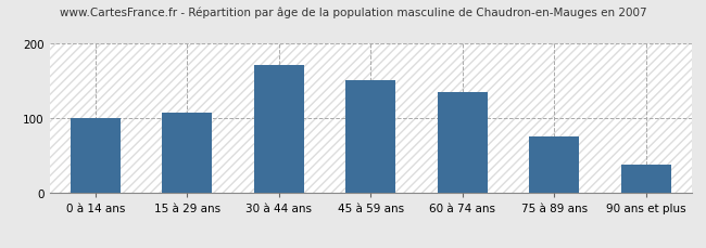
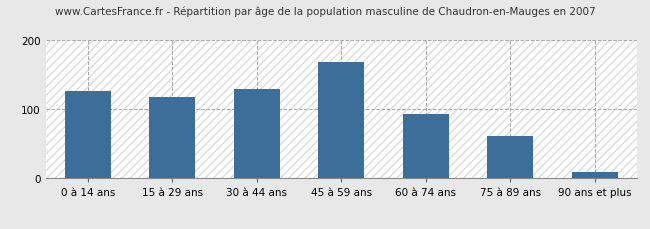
0 à 14 ans: 100 -> 127
15 à 29 ans: 108 -> 118
30 à 44 ans: 172 -> 130
45 à 59 ans: 152 -> 168
60 à 74 ans: 136 -> 94
75 à 89 ans: 76 -> 62
90 ans et plus: 38 -> 10
